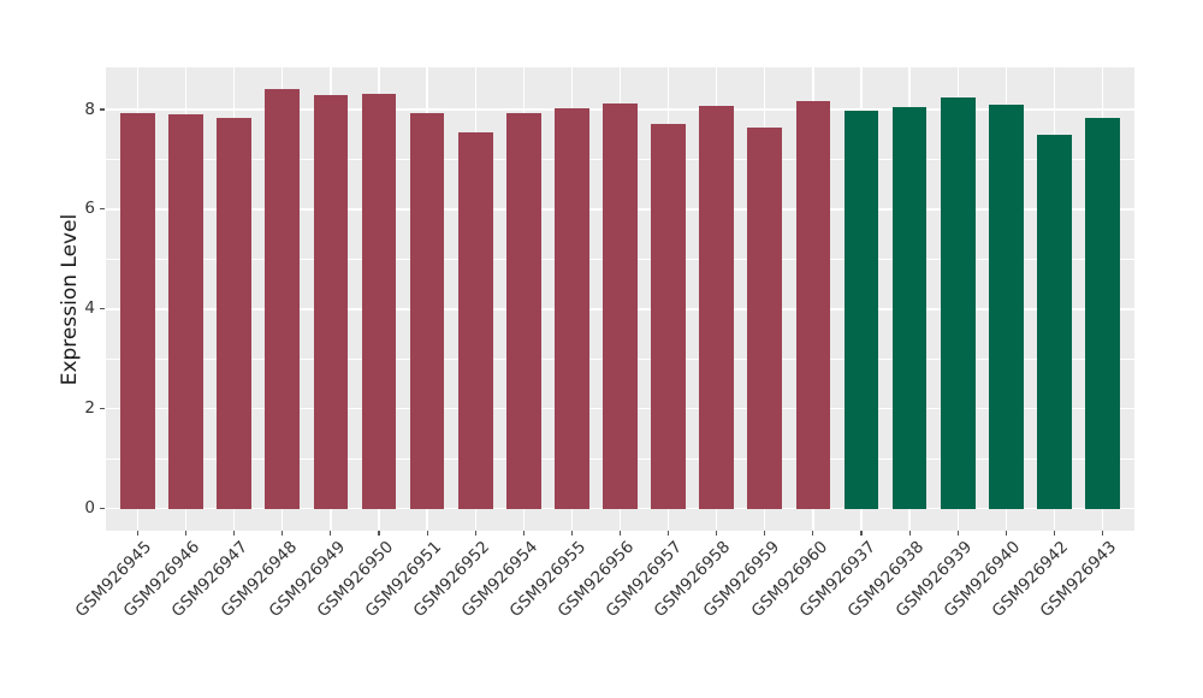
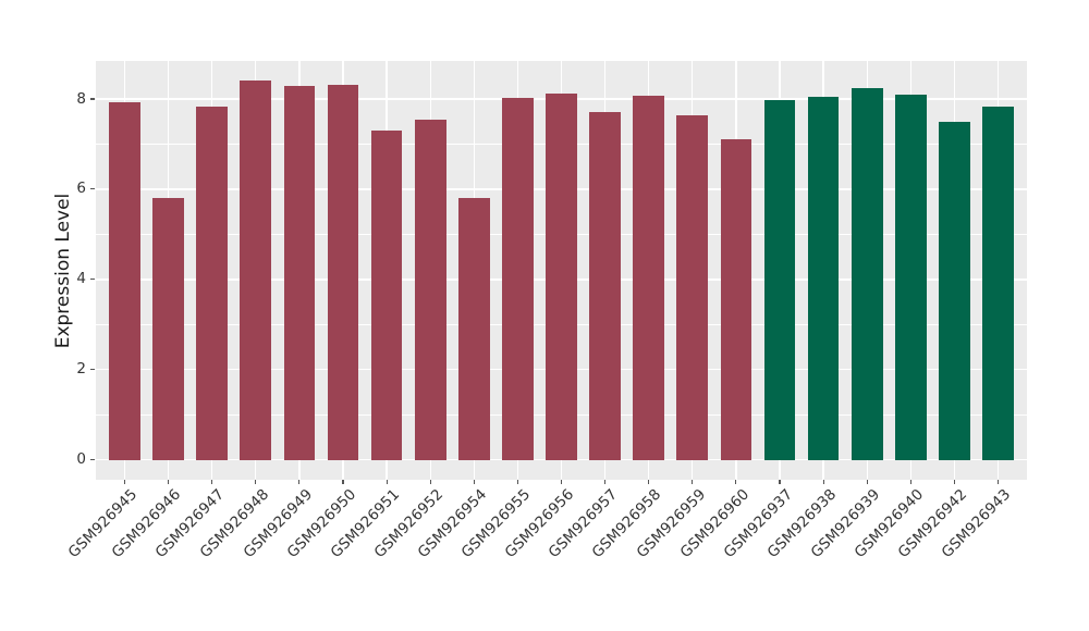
GSM926946: 7.9 -> 5.8
GSM926951: 7.9 -> 7.3
GSM926954: 7.9 -> 5.8
GSM926960: 8.2 -> 7.1
